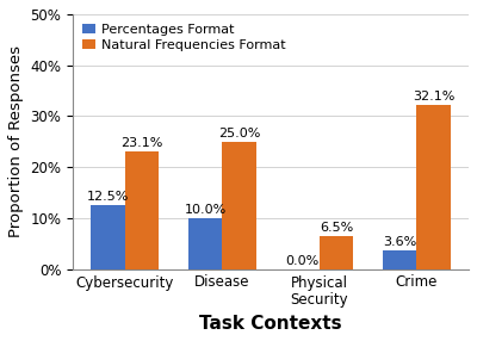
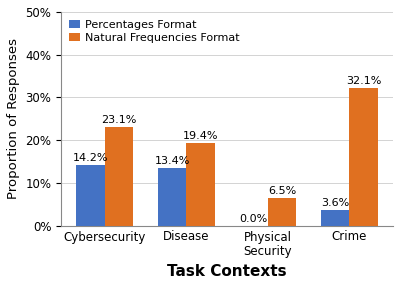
Percentages Format/Cybersecurity: 12.5% -> 14.2%
Percentages Format/Disease: 10.0% -> 13.4%
Natural Frequencies Format/Disease: 25.0% -> 19.4%
